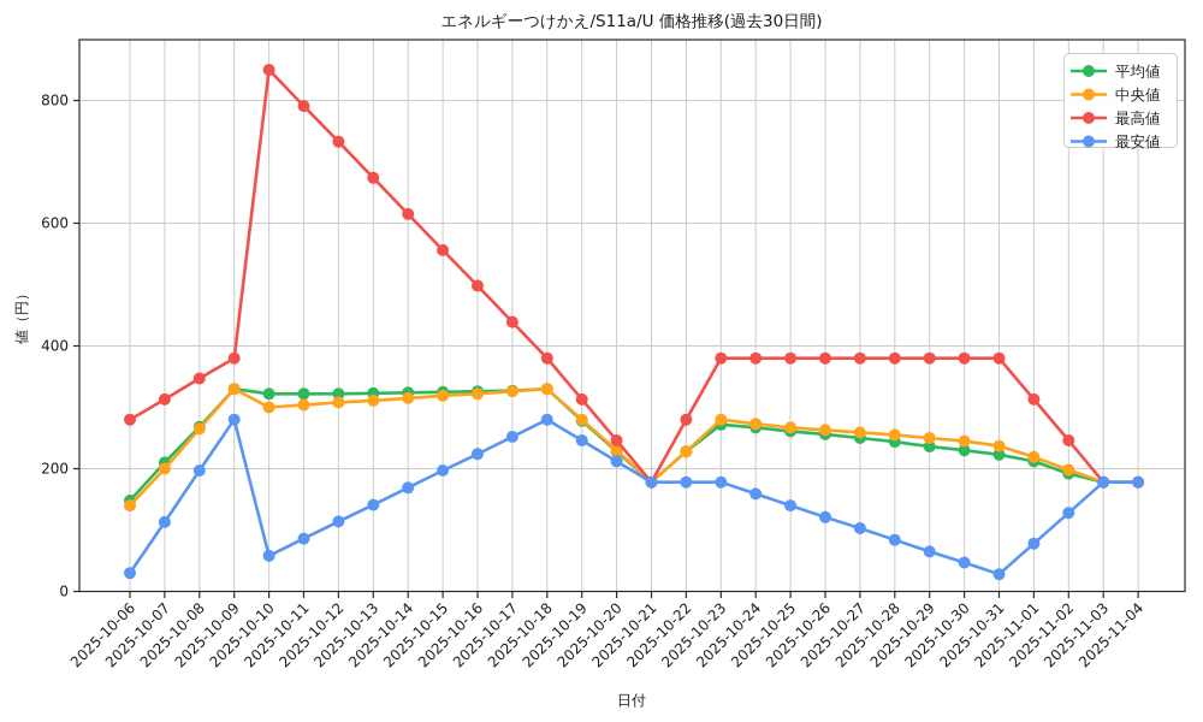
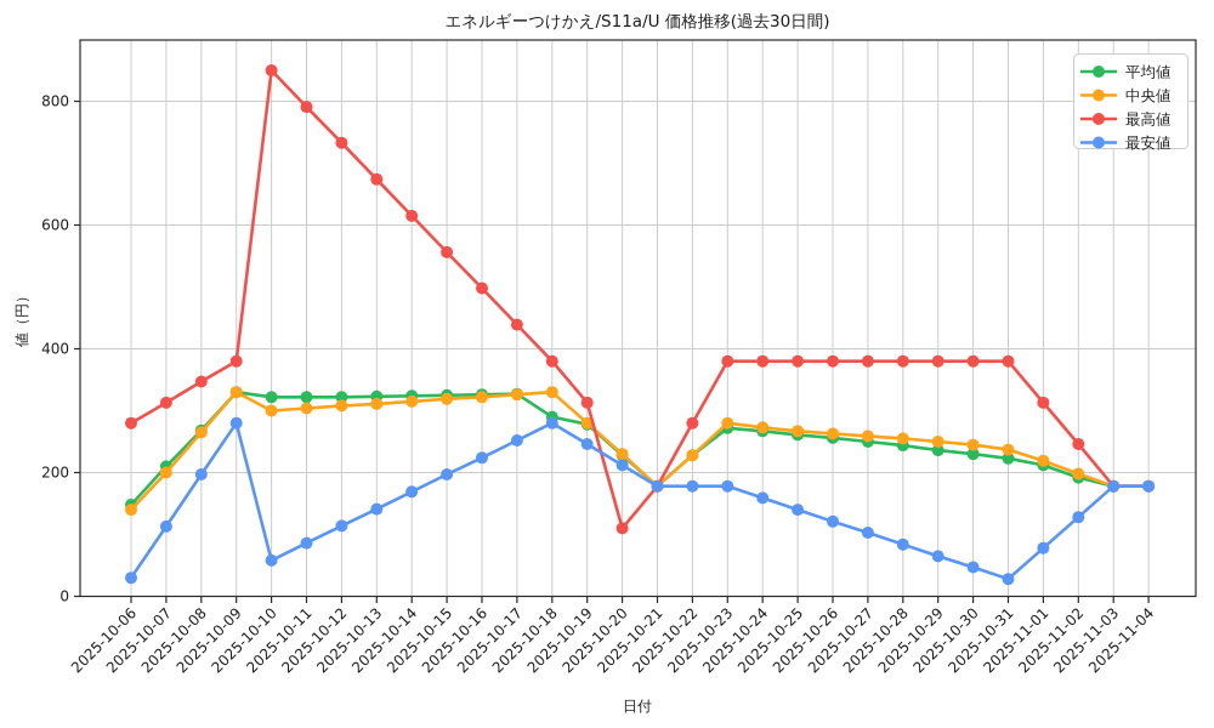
平均値/2025-10-18: 330 -> 290
最高値/2025-10-20: 250 -> 110
